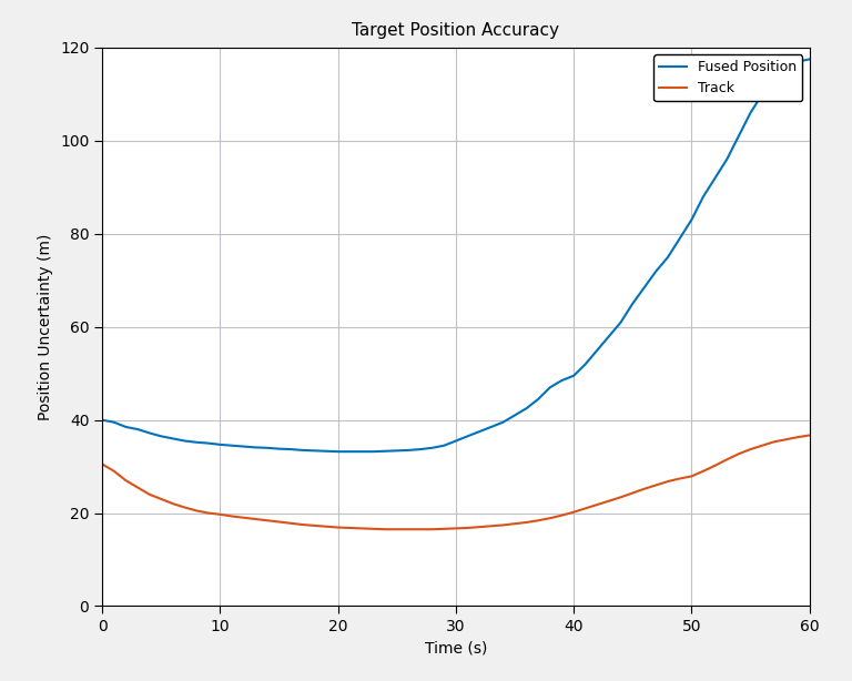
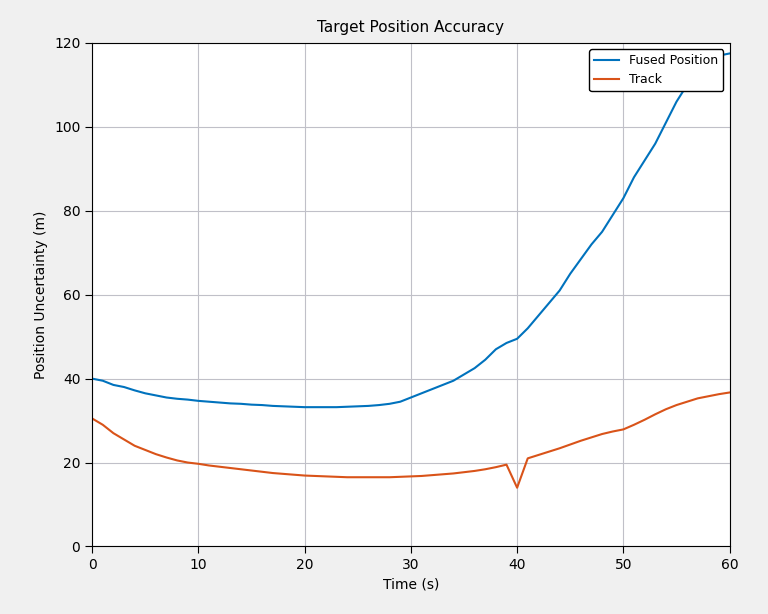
Track/40: 20.2 -> 14.0
